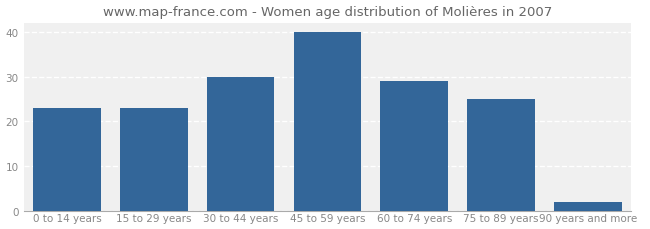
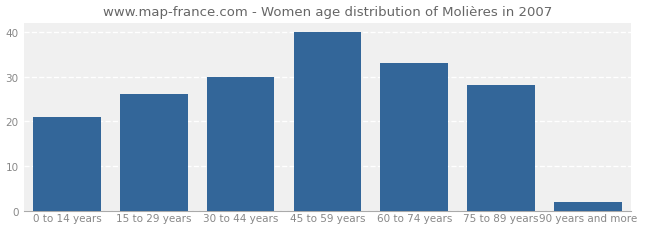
0 to 14 years: 23 -> 21
15 to 29 years: 23 -> 26
60 to 74 years: 29 -> 33
75 to 89 years: 25 -> 28
